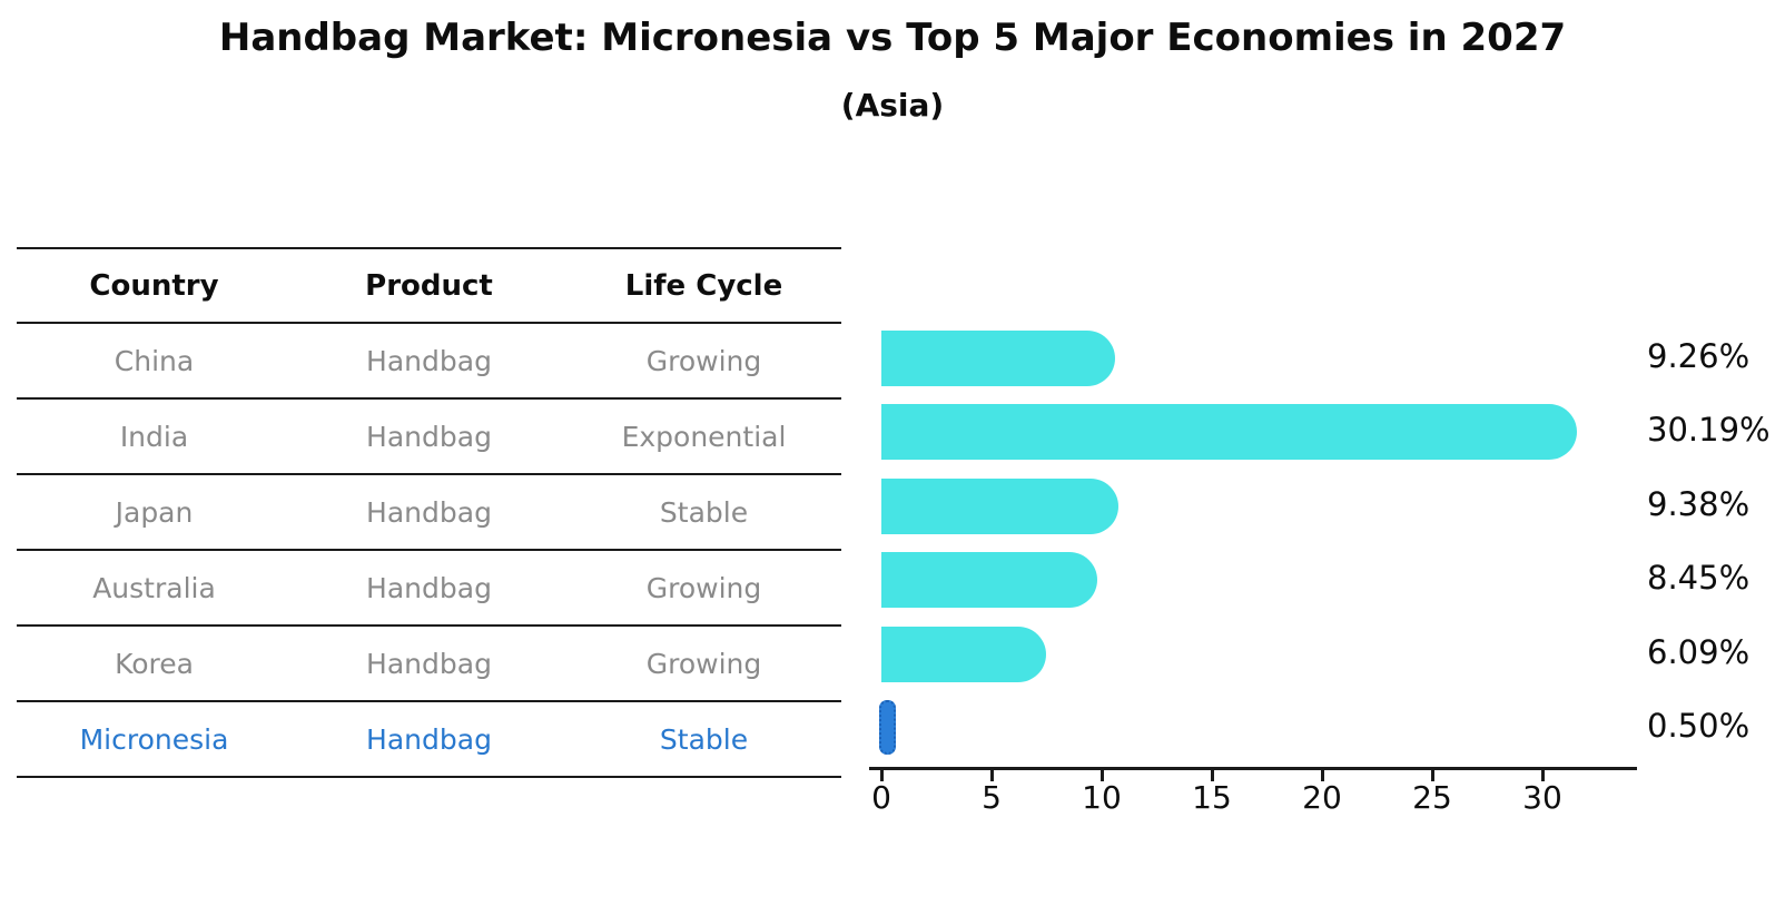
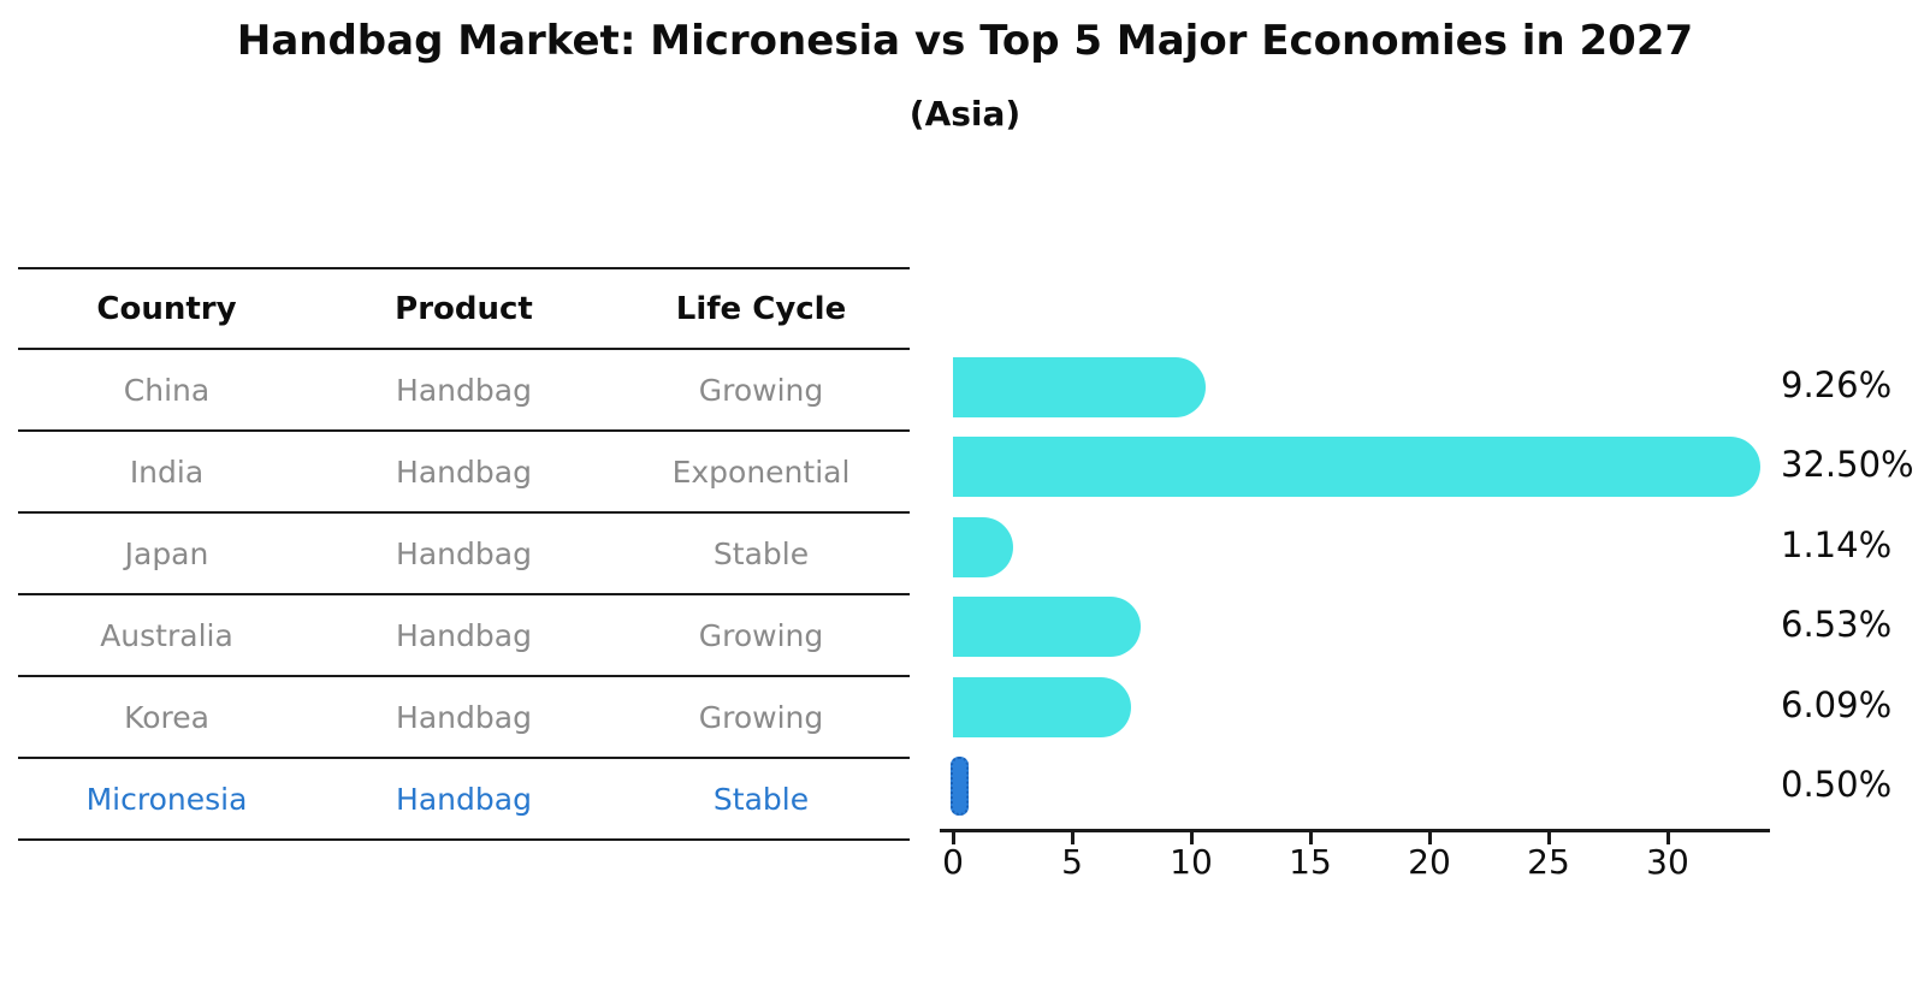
India: 30.19% -> 32.50%
Japan: 9.38% -> 1.14%
Australia: 8.45% -> 6.53%
